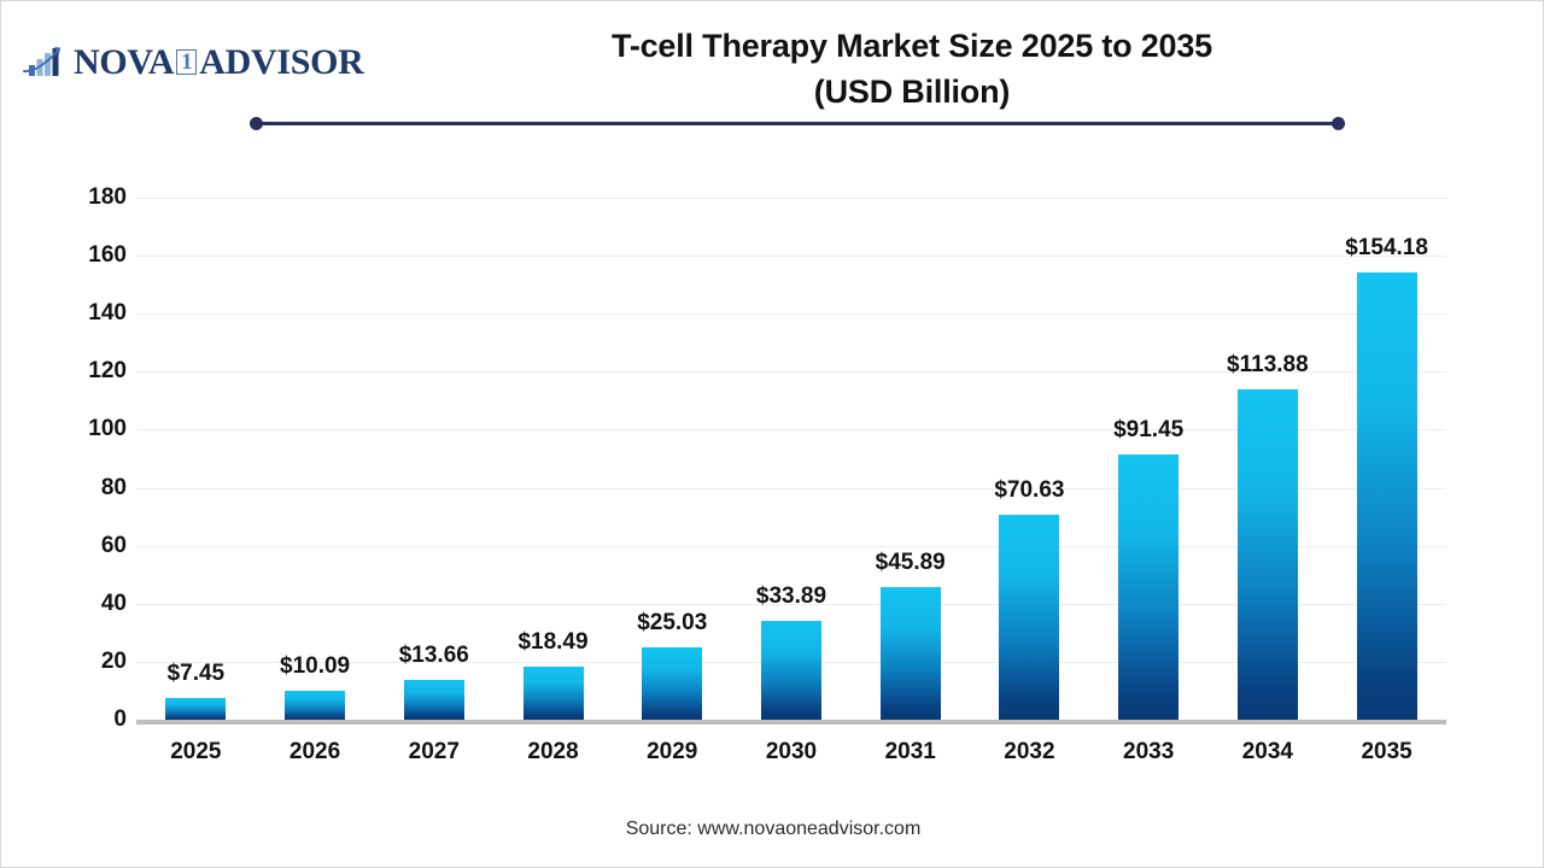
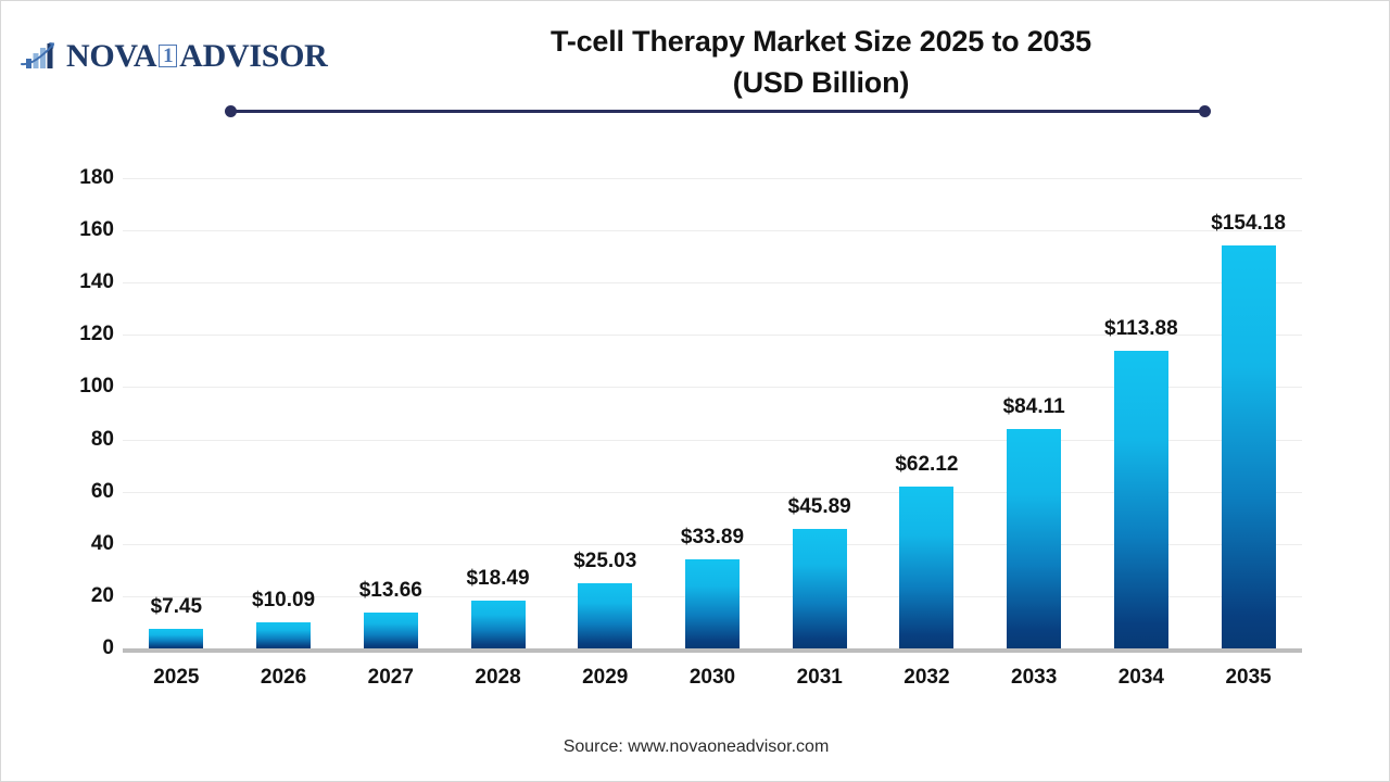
2032: $70.63 -> $62.12
2033: $91.45 -> $84.11
